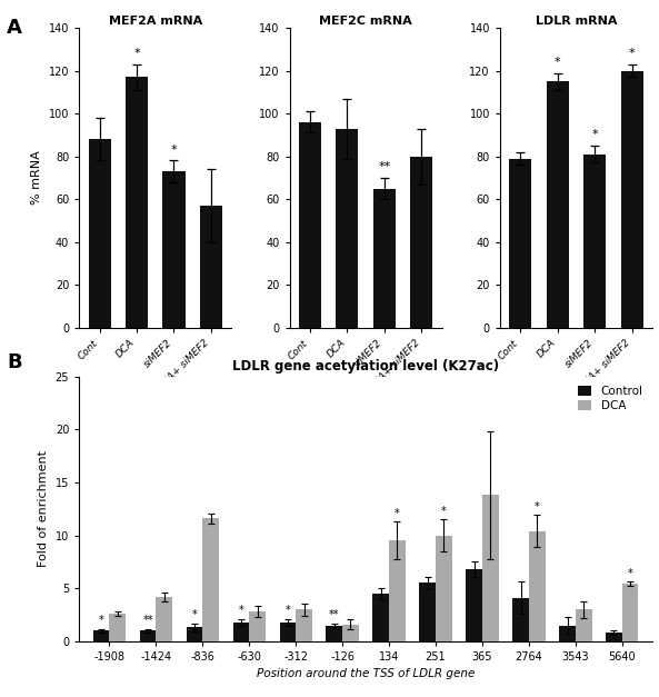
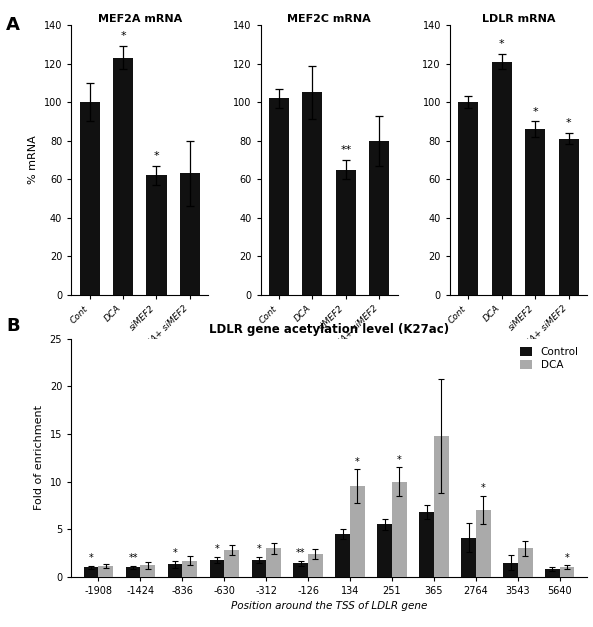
MEF2A mRNA/Cont: 88 -> 100
MEF2A mRNA/DCA: 117 -> 123
MEF2A mRNA/siMEF2: 73 -> 62
MEF2A mRNA/DCA+ siMEF2: 57 -> 63
MEF2C mRNA/Cont: 96 -> 102
MEF2C mRNA/DCA: 93 -> 105
LDLR mRNA/Cont: 79 -> 100
LDLR mRNA/DCA: 115 -> 121
LDLR mRNA/siMEF2: 81 -> 86
LDLR mRNA/DCA+ siMEF2: 120 -> 81
DCA/-1908: 2.6 -> 1.1
DCA/-1424: 4.2 -> 1.2
DCA/-836: 11.6 -> 1.7
DCA/-126: 1.6 -> 2.4
DCA/365: 13.8 -> 14.8
DCA/2764: 10.4 -> 7.0
DCA/5640: 5.4 -> 1.0
